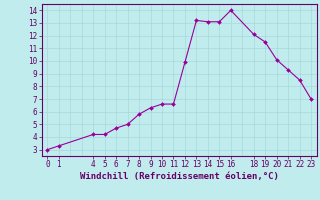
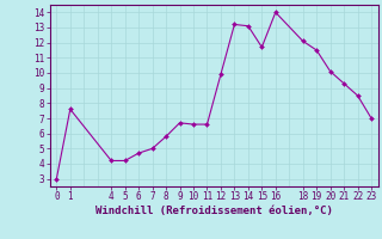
1: 3.3 -> 7.6
9: 6.3 -> 6.7
15: 13.1 -> 11.7
